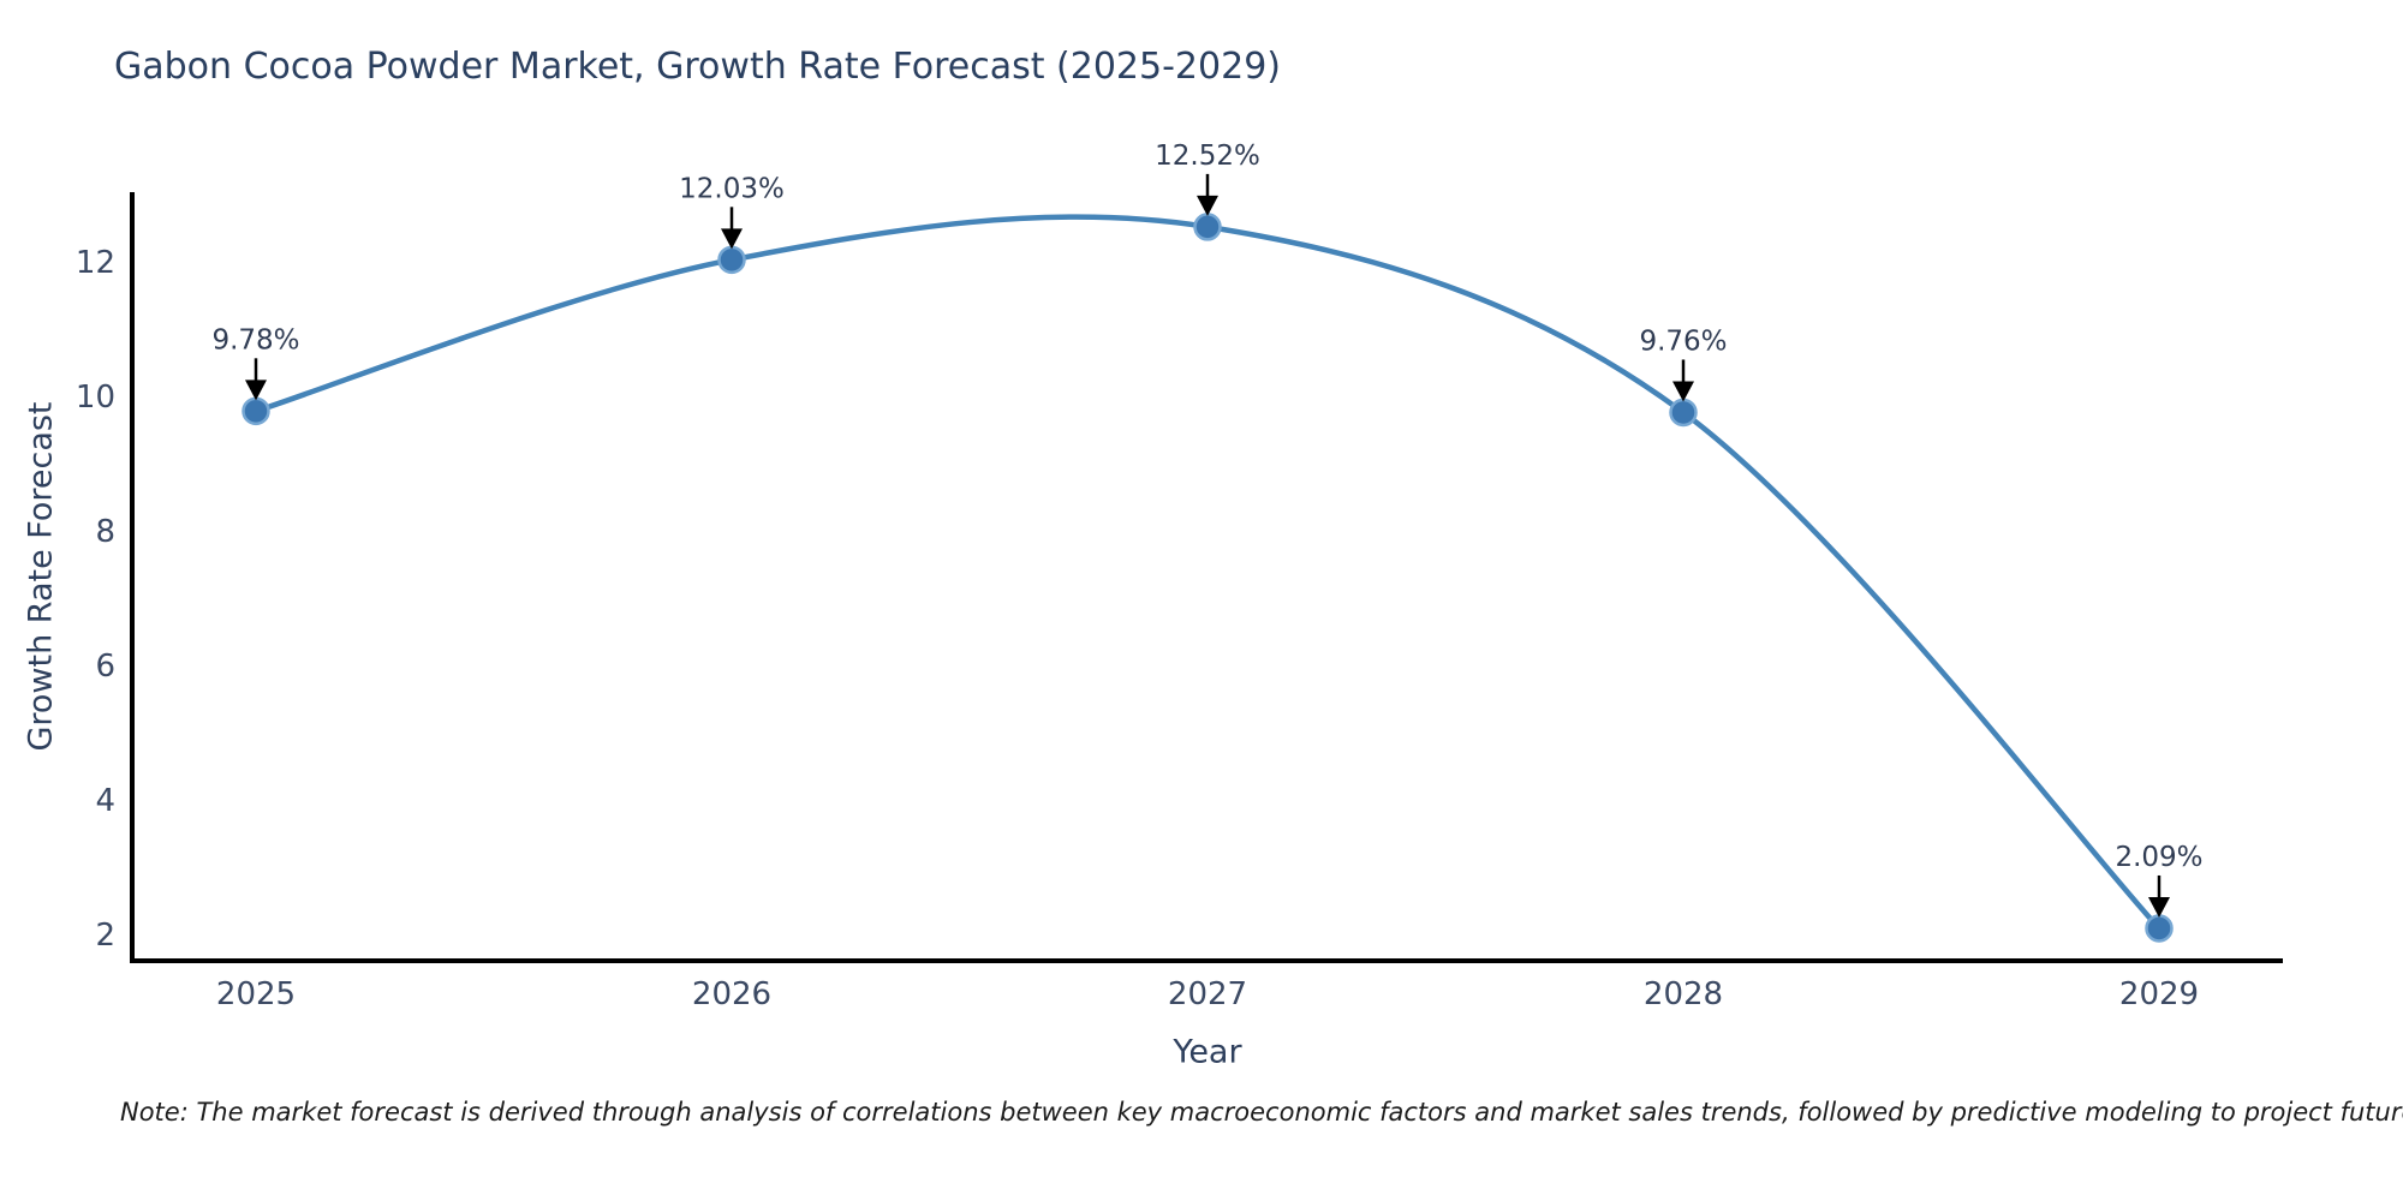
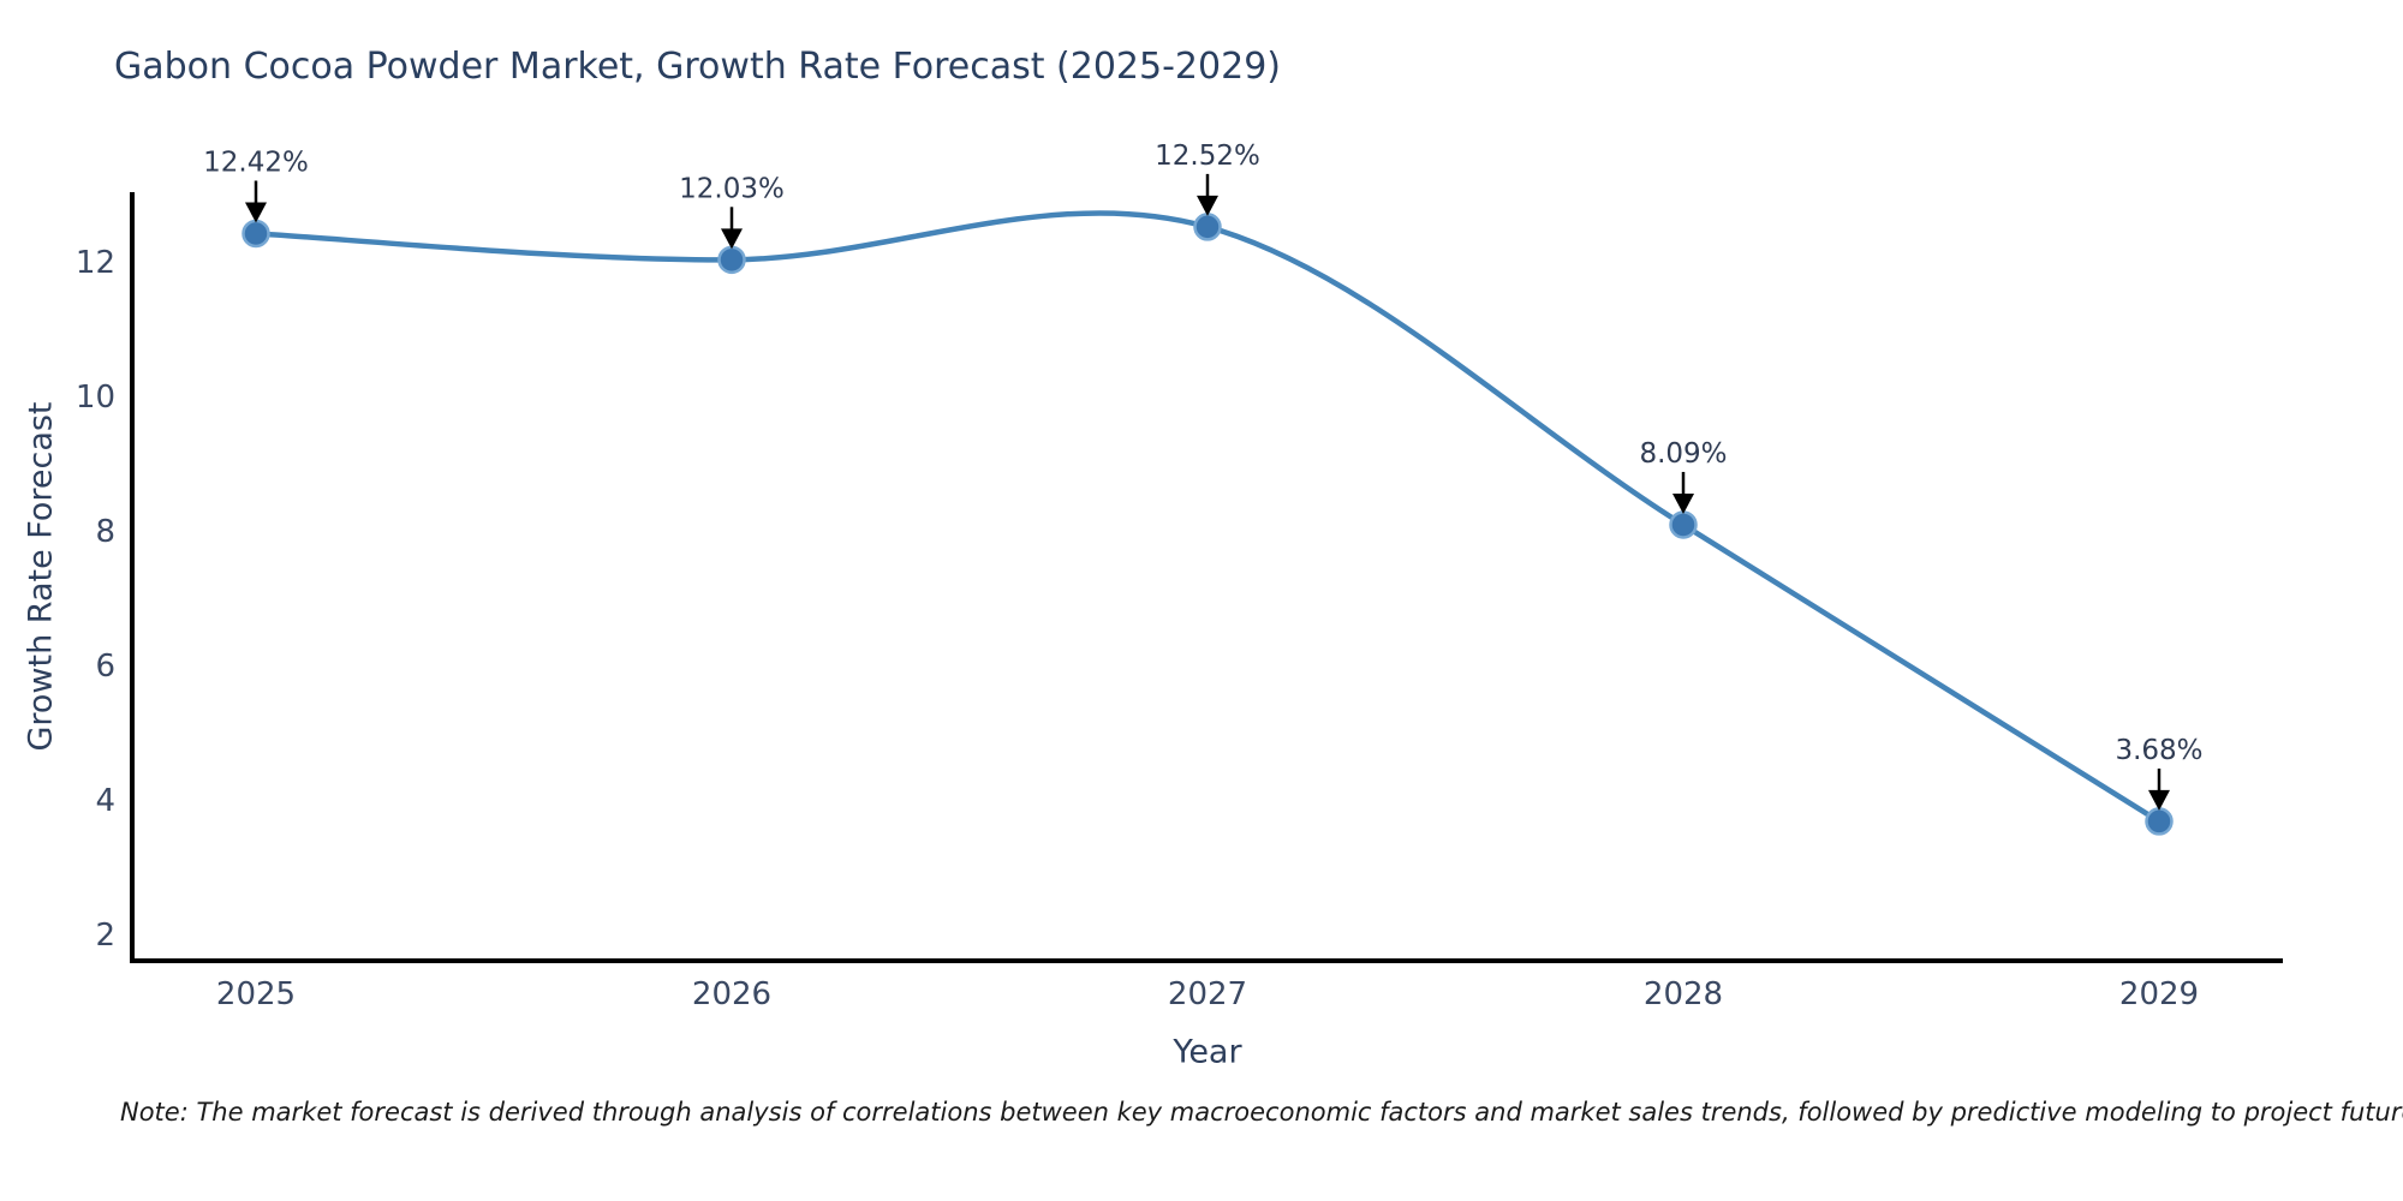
2025: 9.78% -> 12.42%
2028: 9.76% -> 8.09%
2029: 2.09% -> 3.68%
